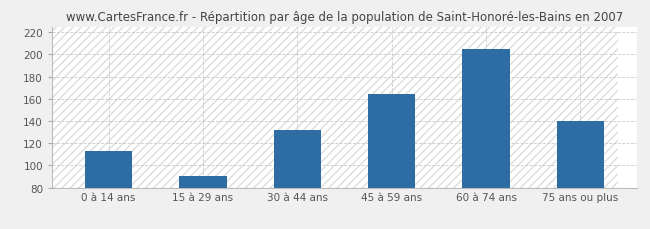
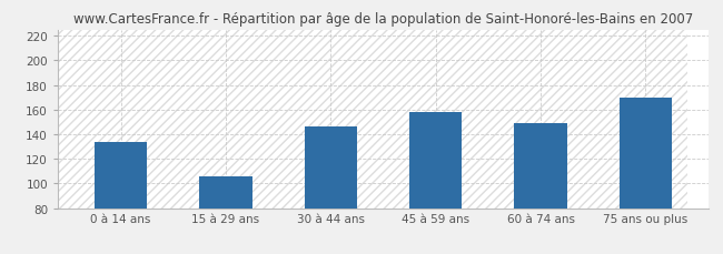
0 à 14 ans: 113 -> 134
15 à 29 ans: 90 -> 106
30 à 44 ans: 132 -> 146
45 à 59 ans: 164 -> 158
60 à 74 ans: 205 -> 149
75 ans ou plus: 140 -> 170
